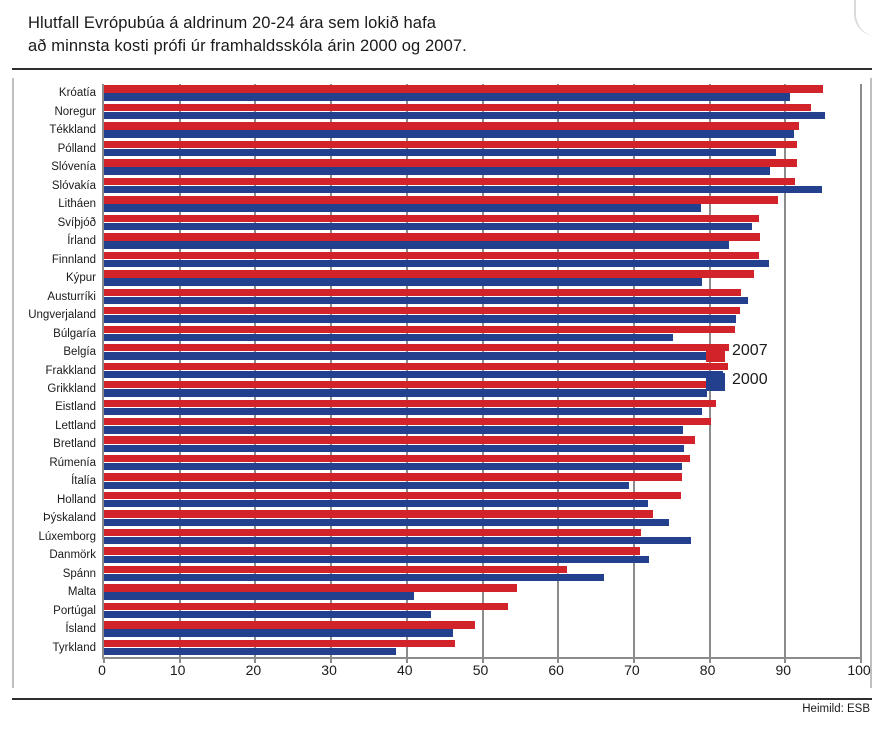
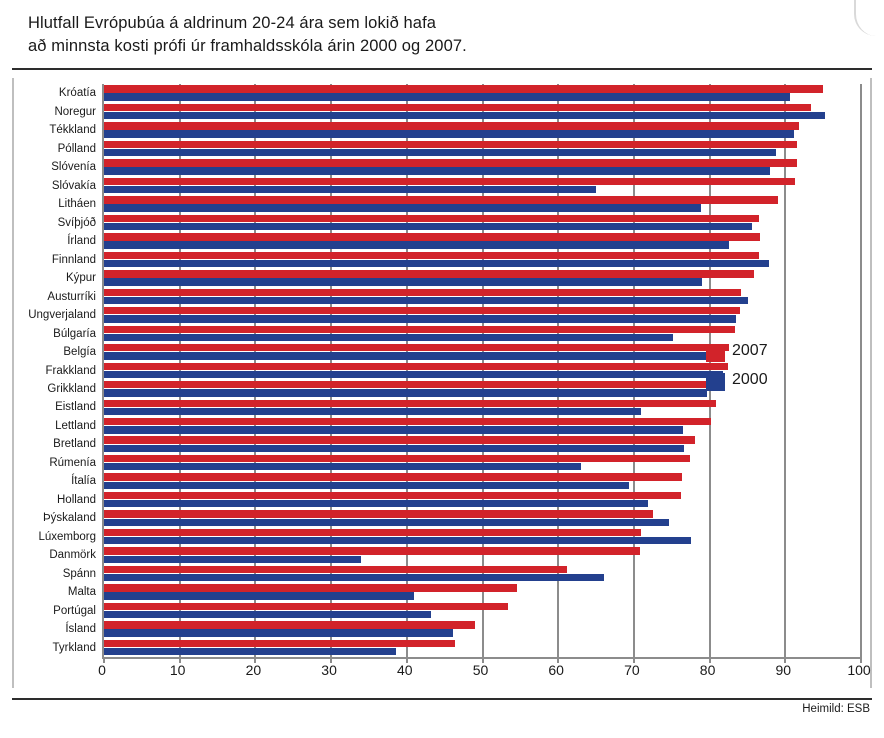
2000/Slóvakía: 95 -> 65
2000/Eistland: 79 -> 71
2000/Rúmenía: 76 -> 63
2000/Danmörk: 72 -> 34
